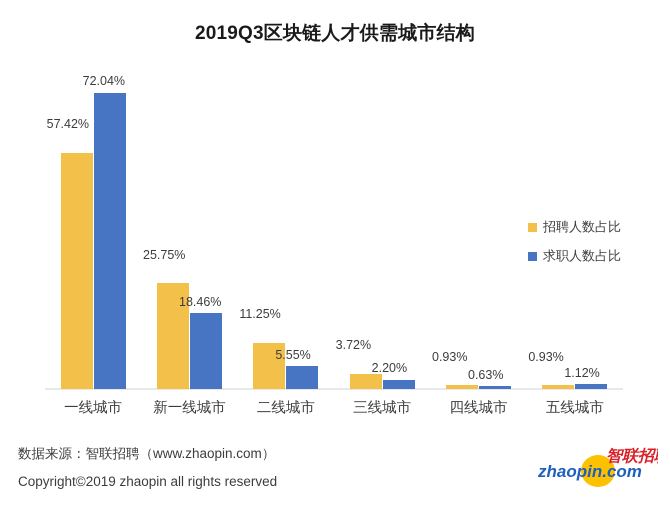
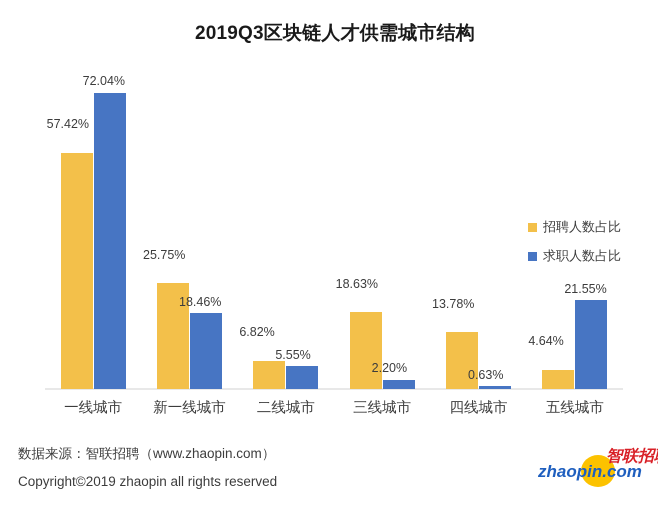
招聘人数占比/二线城市: 11.25% -> 6.82%
招聘人数占比/三线城市: 3.72% -> 18.63%
招聘人数占比/四线城市: 0.93% -> 13.78%
招聘人数占比/五线城市: 0.93% -> 4.64%
求职人数占比/五线城市: 1.12% -> 21.55%
